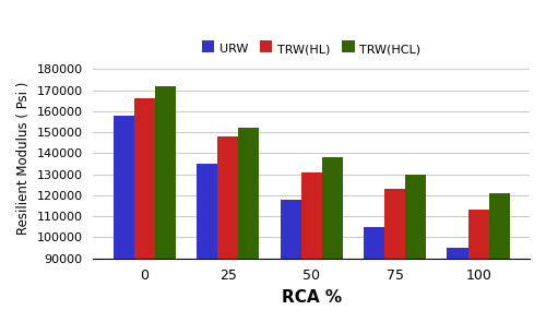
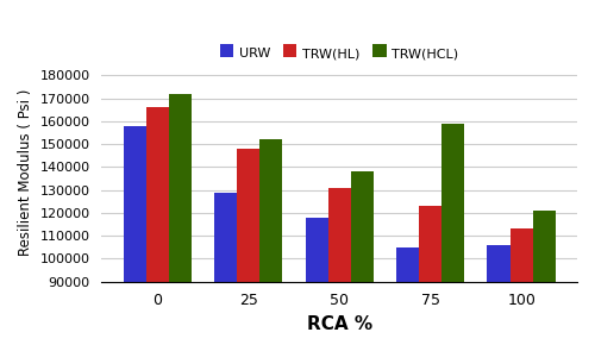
URW/25: 135000 -> 129000
TRW(HCL)/75: 130000 -> 159000
URW/100: 95000 -> 106000
